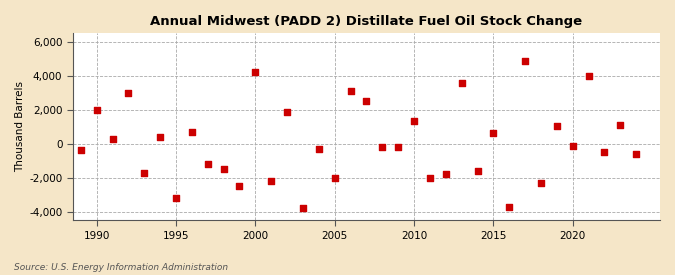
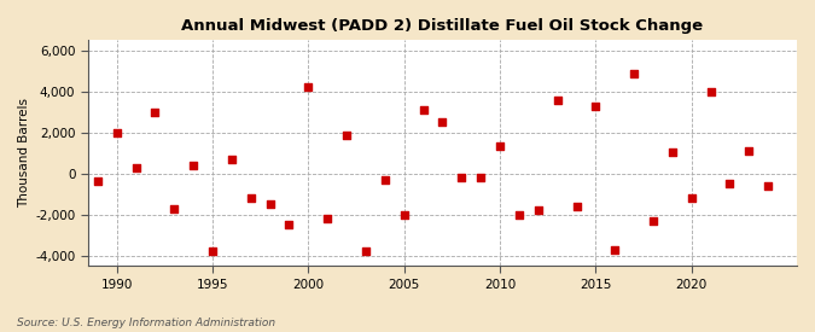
1995: -3,200 -> -3,800
2015: 600 -> 3,300
2020: -100 -> -1,200
